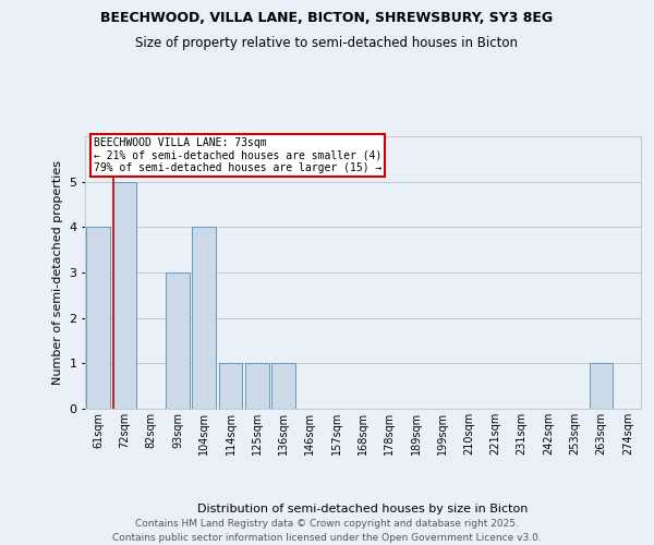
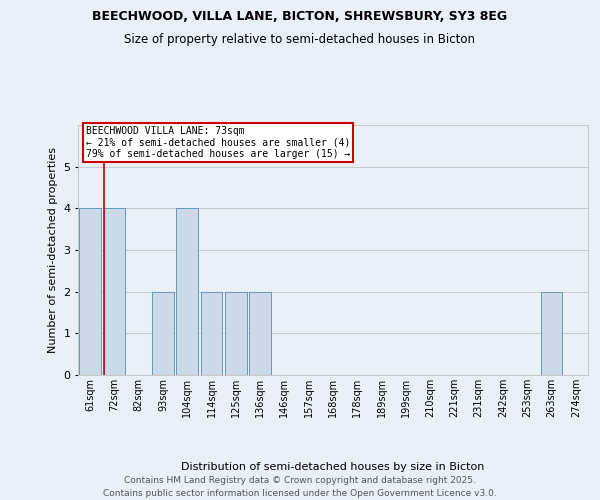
72sqm: 5 -> 4
93sqm: 3 -> 2
114sqm: 1 -> 2
125sqm: 1 -> 2
136sqm: 1 -> 2
263sqm: 1 -> 2
